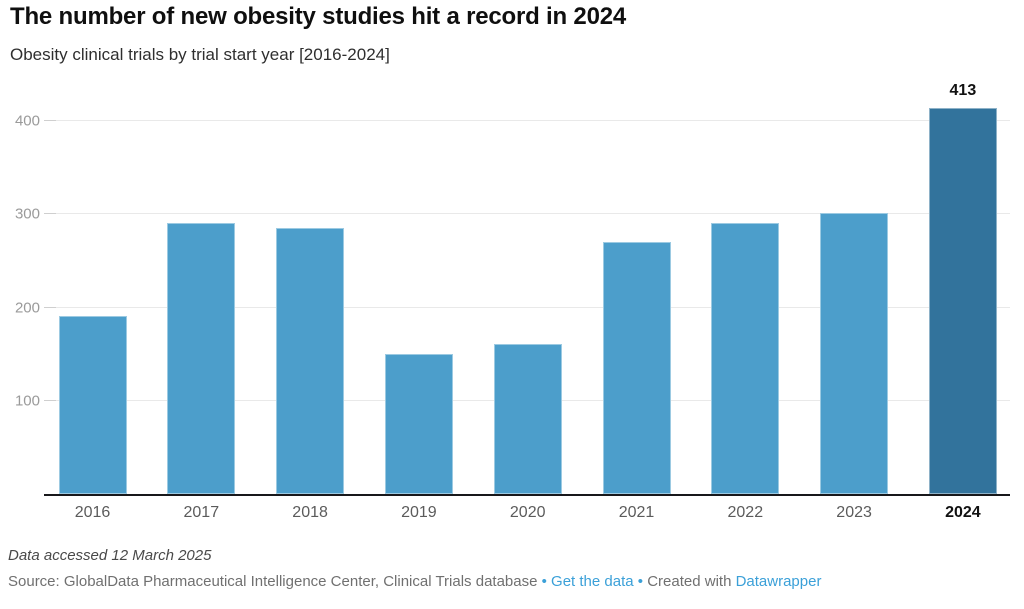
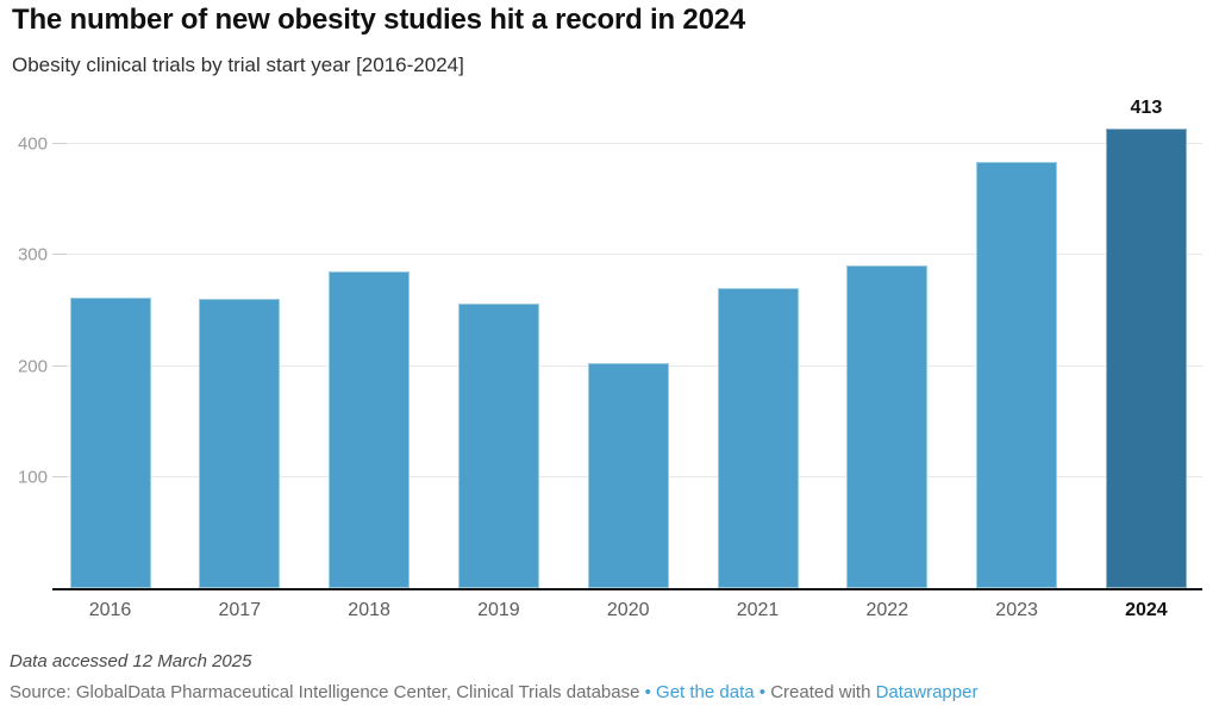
2016: 190 -> 260
2017: 290 -> 260
2019: 150 -> 260
2020: 160 -> 200
2023: 300 -> 380
